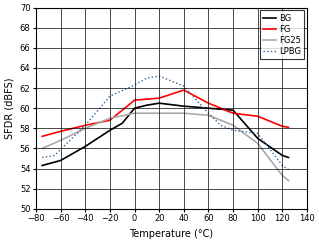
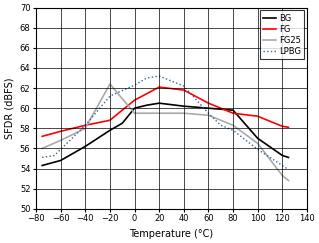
FG25/−20: 59.0 -> 62.4
FG/20: 61.0 -> 62.1
LPBG/100: 57.5 -> 55.9
